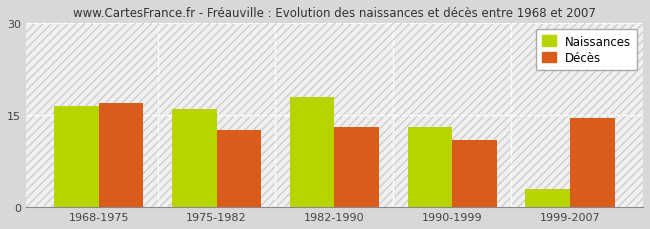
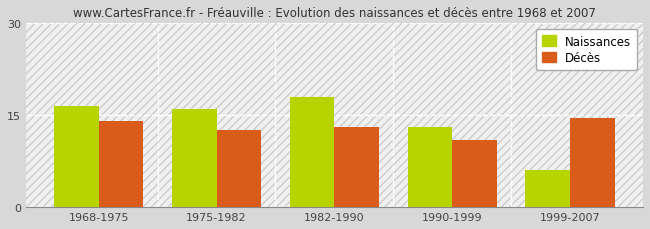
Décès/1968-1975: 17.0 -> 14.0
Naissances/1999-2007: 3.0 -> 6.0
